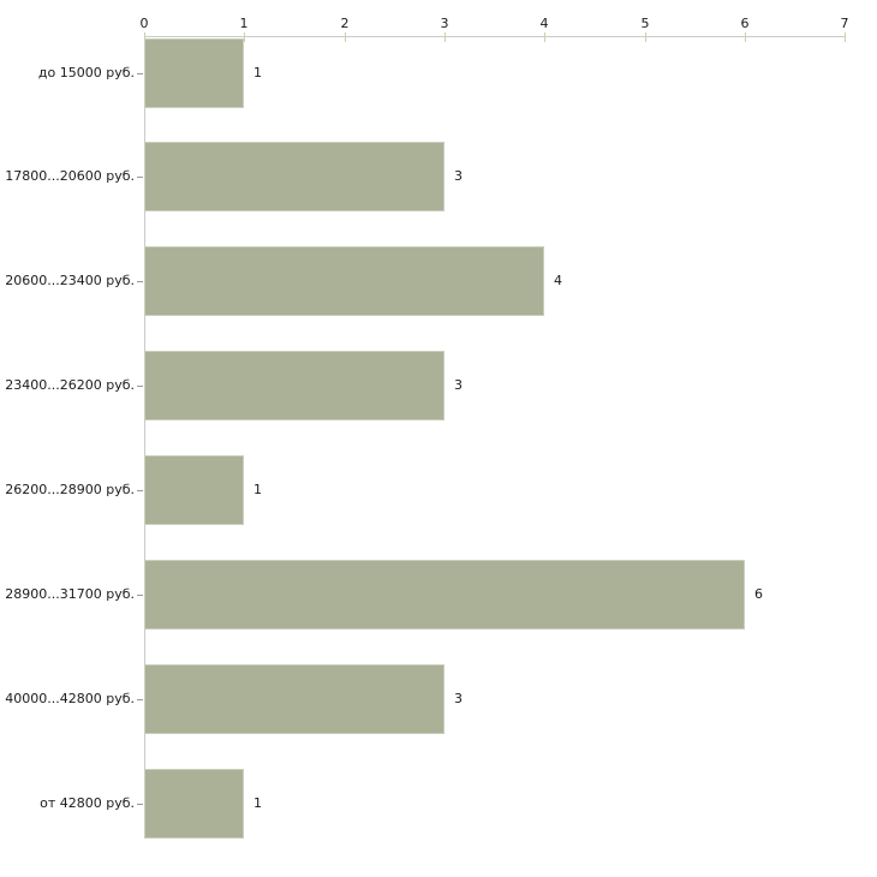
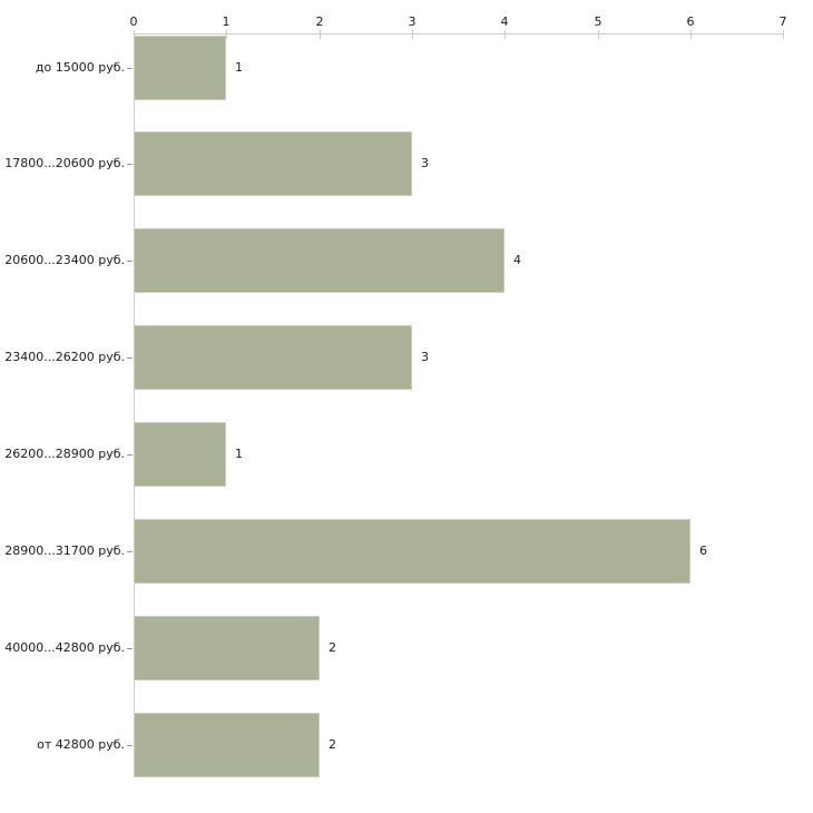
40000...42800 руб.: 3 -> 2
от 42800 руб.: 1 -> 2
